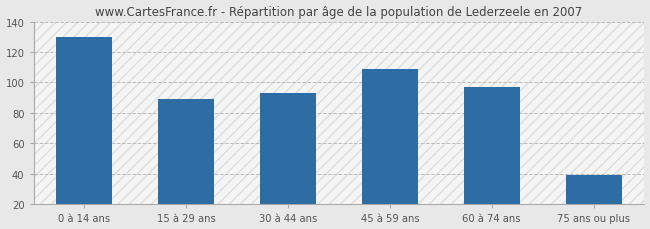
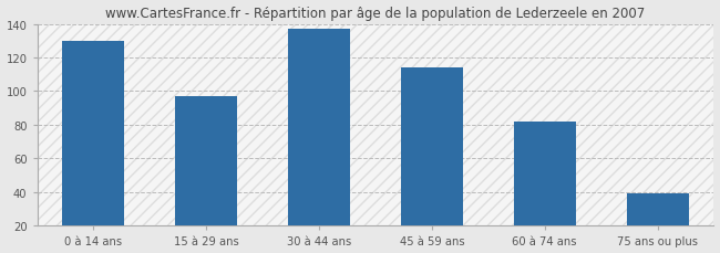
15 à 29 ans: 89 -> 97
30 à 44 ans: 93 -> 137
45 à 59 ans: 109 -> 114
60 à 74 ans: 97 -> 82
